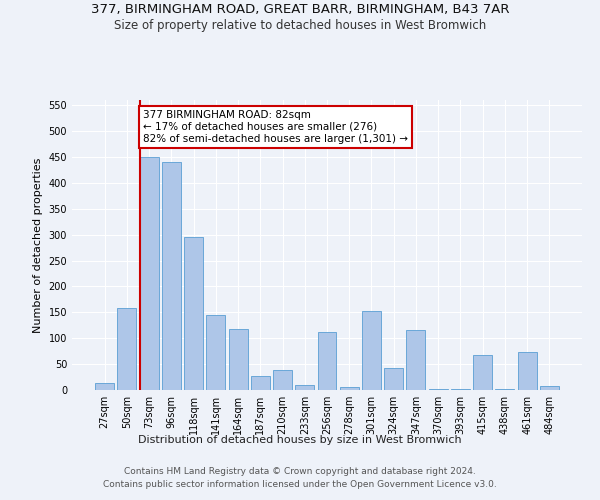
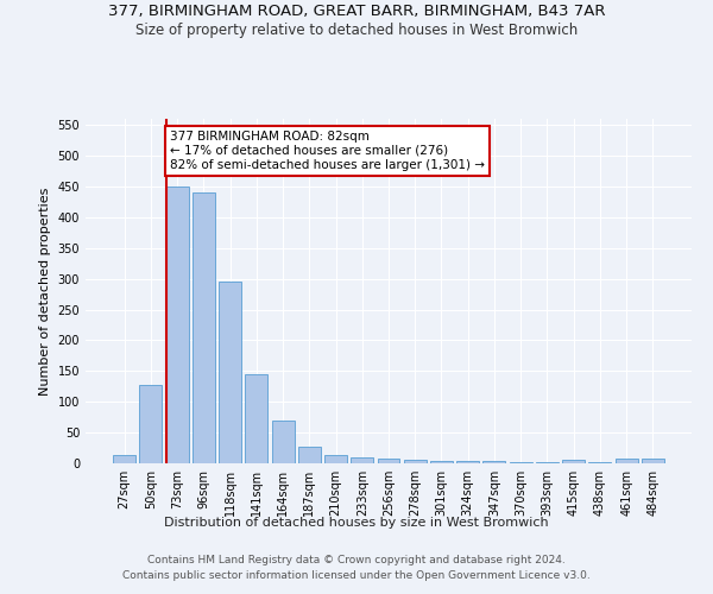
50sqm: 158 -> 127
164sqm: 118 -> 70
210sqm: 38 -> 13
256sqm: 112 -> 7
301sqm: 152 -> 4
324sqm: 42 -> 3
347sqm: 116 -> 3
415sqm: 68 -> 5
461sqm: 74 -> 7
